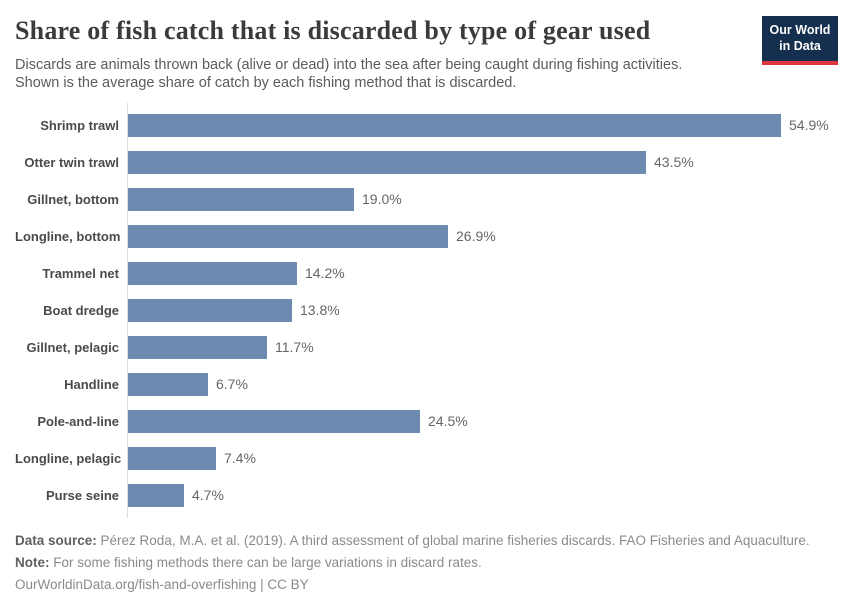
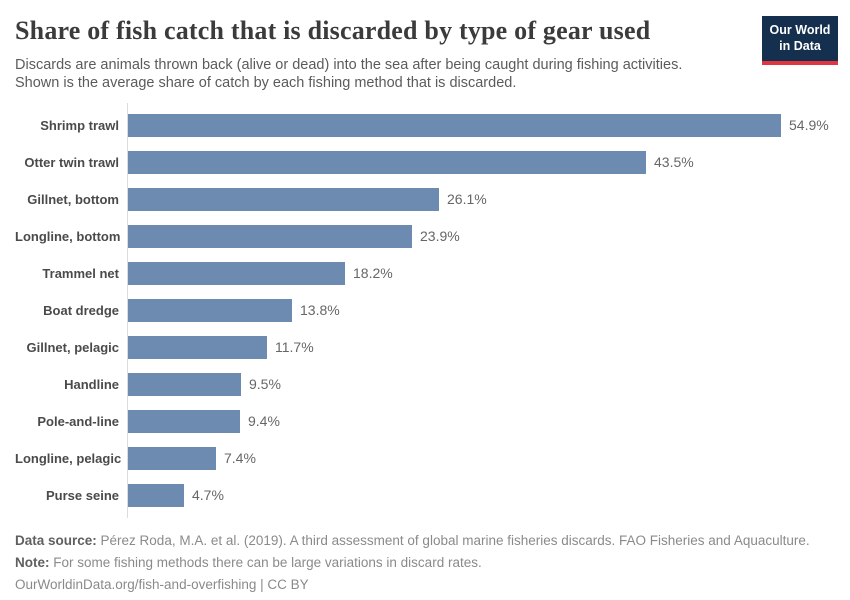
Gillnet, bottom: 19.0% -> 26.1%
Longline, bottom: 26.9% -> 23.9%
Trammel net: 14.2% -> 18.2%
Handline: 6.7% -> 9.5%
Pole-and-line: 24.5% -> 9.4%
